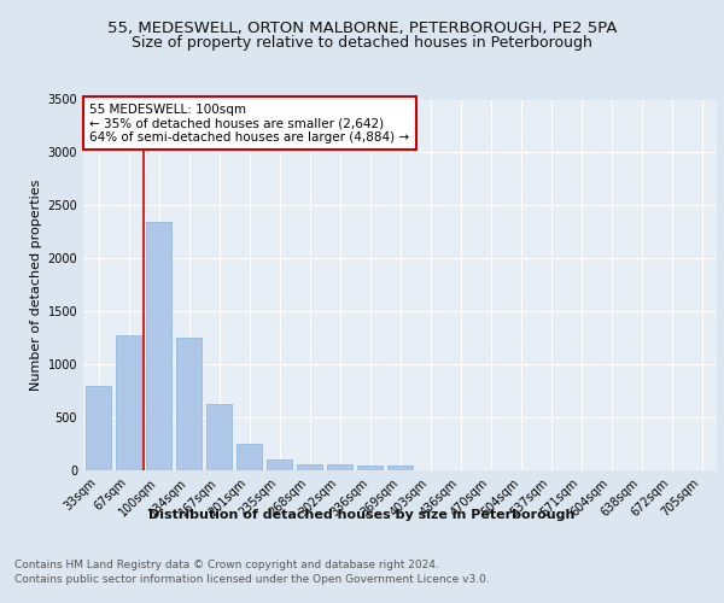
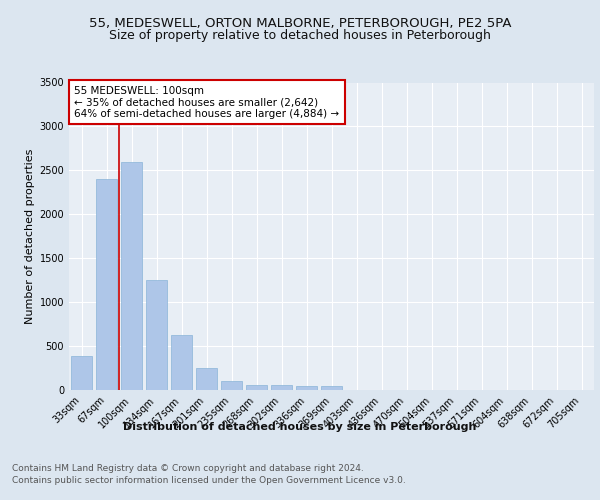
33sqm: 800 -> 390
67sqm: 1280 -> 2400
100sqm: 2340 -> 2600
